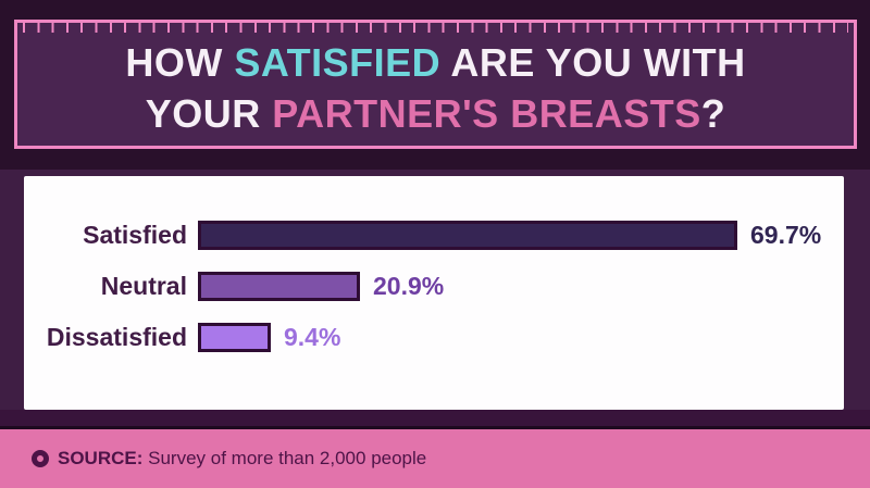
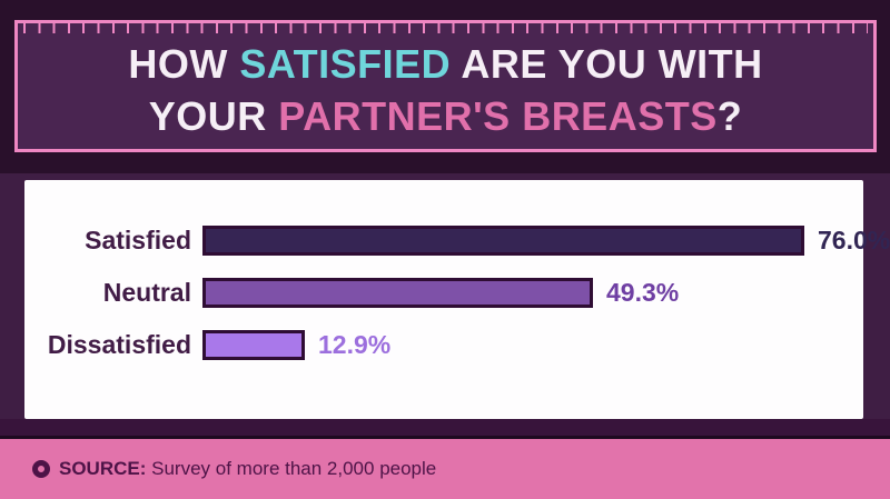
Satisfied: 69.7% -> 76.0%
Neutral: 20.9% -> 49.3%
Dissatisfied: 9.4% -> 12.9%
